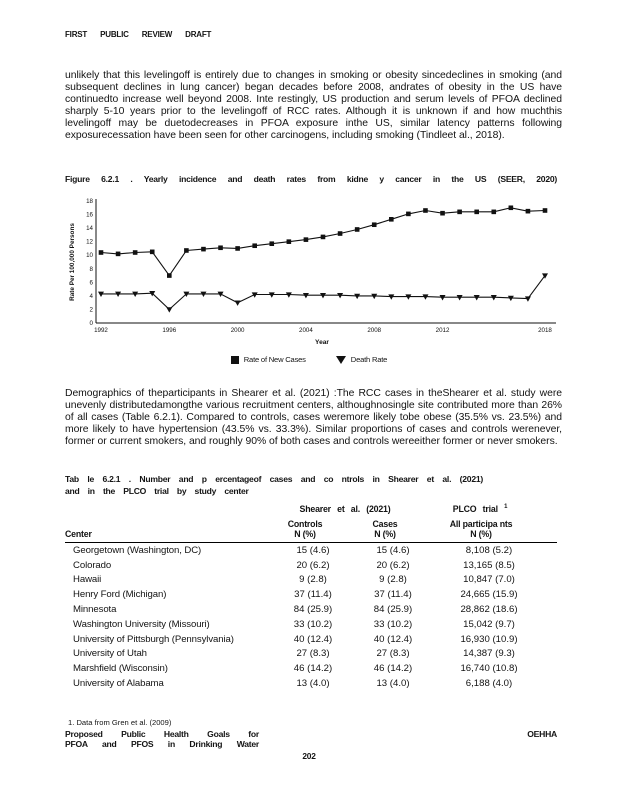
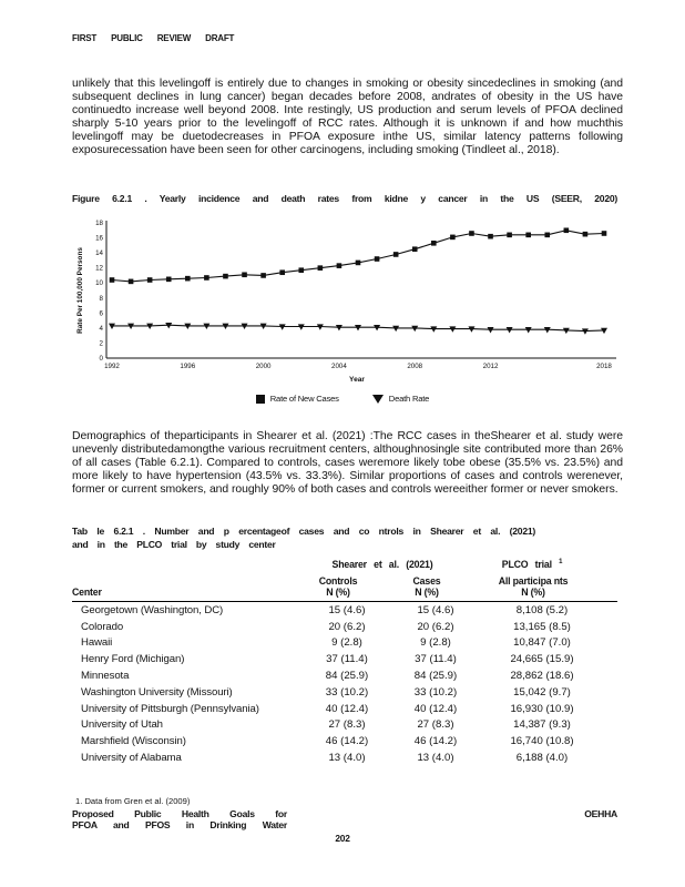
Rate of New Cases/1996: 7 -> 11
Death Rate/1996: 2 -> 4
Death Rate/2000: 3 -> 4
Death Rate/2018: 7 -> 4
